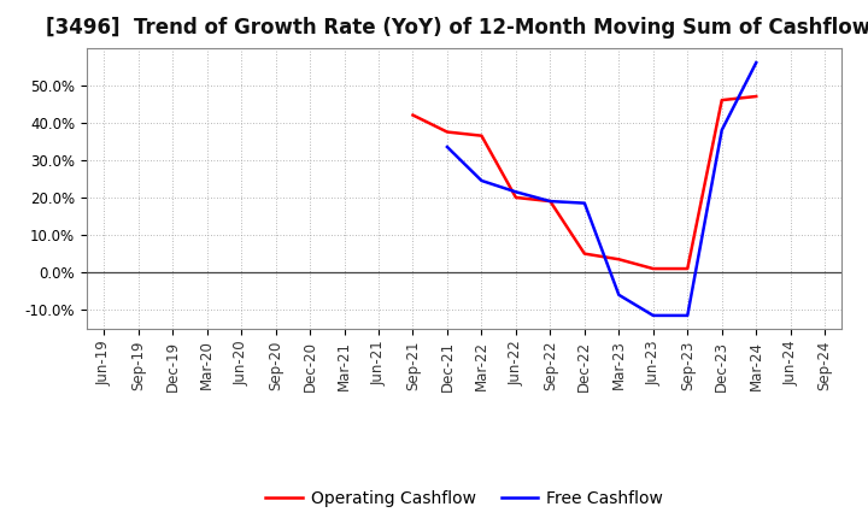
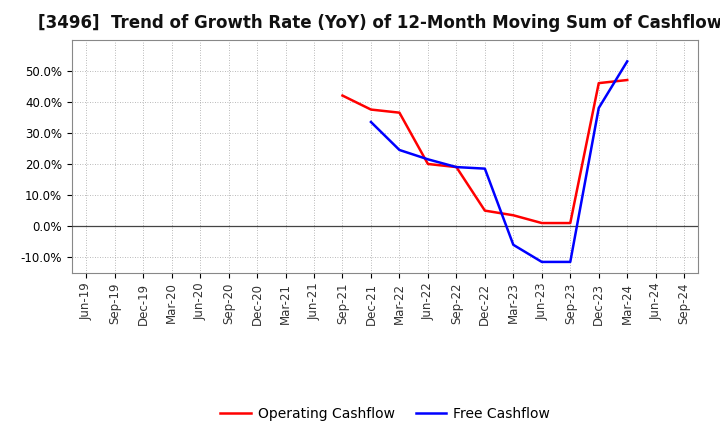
Free Cashflow/Mar-24: 56.0% -> 53.0%
